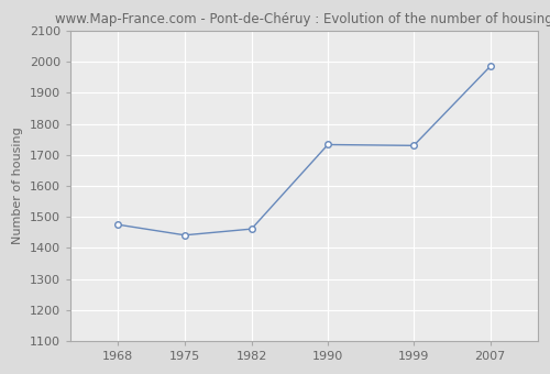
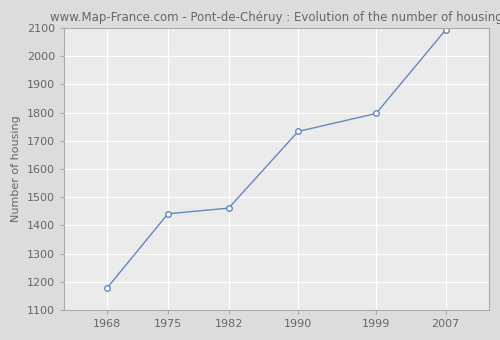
1968: 1475 -> 1178
1999: 1730 -> 1797
2007: 1985 -> 2093
